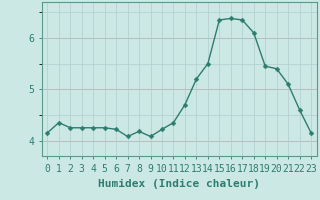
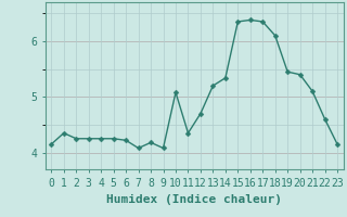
10: 4.22 -> 5.08
14: 5.50 -> 5.34
